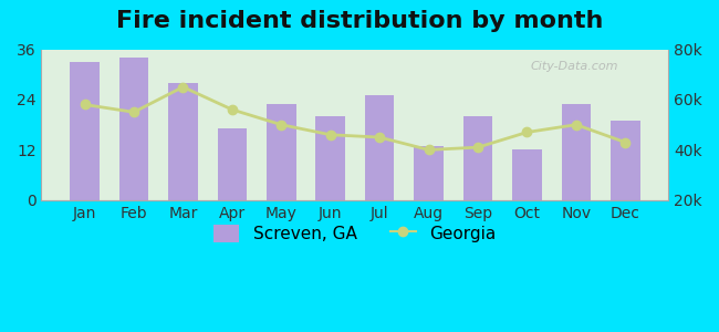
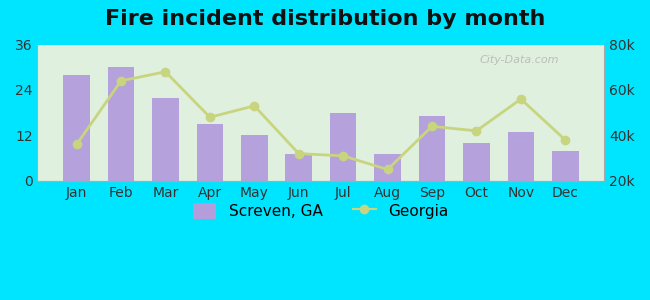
Screven, GA/Jan: 33 -> 28
Georgia/Jan: 58k -> 36k
Screven, GA/Feb: 34 -> 30
Georgia/Feb: 55k -> 64k
Screven, GA/Mar: 28 -> 22
Georgia/Mar: 65k -> 68k
Screven, GA/Apr: 17 -> 15
Georgia/Apr: 56k -> 48k
Screven, GA/May: 23 -> 12
Georgia/May: 50k -> 53k
Screven, GA/Jun: 20 -> 7
Georgia/Jun: 46k -> 32k
Screven, GA/Jul: 25 -> 18
Georgia/Jul: 45k -> 31k
Screven, GA/Aug: 13 -> 7
Georgia/Aug: 40k -> 25k
Screven, GA/Sep: 20 -> 17
Georgia/Sep: 41k -> 44k
Screven, GA/Oct: 12 -> 10
Georgia/Oct: 47k -> 42k
Screven, GA/Nov: 23 -> 13
Georgia/Nov: 50k -> 56k
Screven, GA/Dec: 19 -> 8
Georgia/Dec: 43k -> 38k
